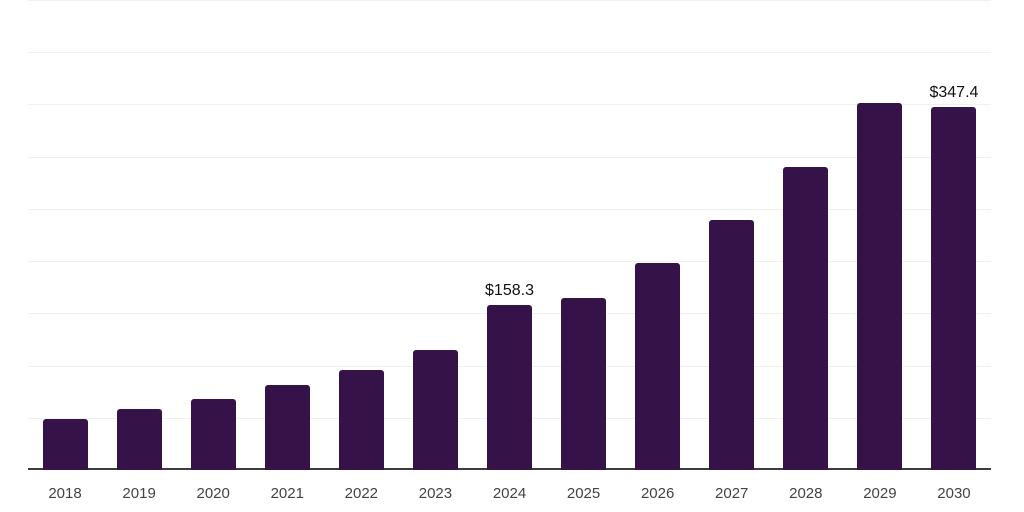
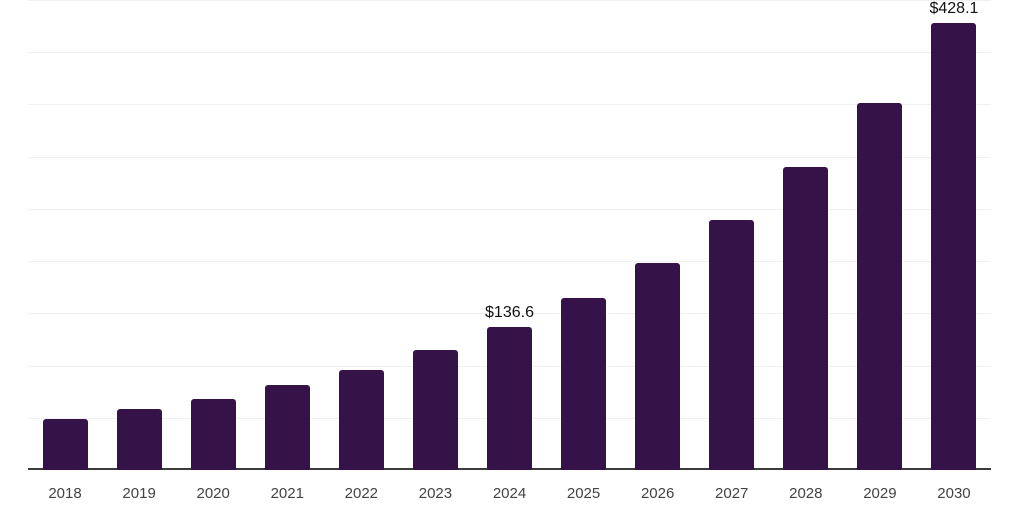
2024: $158.3 -> $136.6
2030: $347.4 -> $428.1
